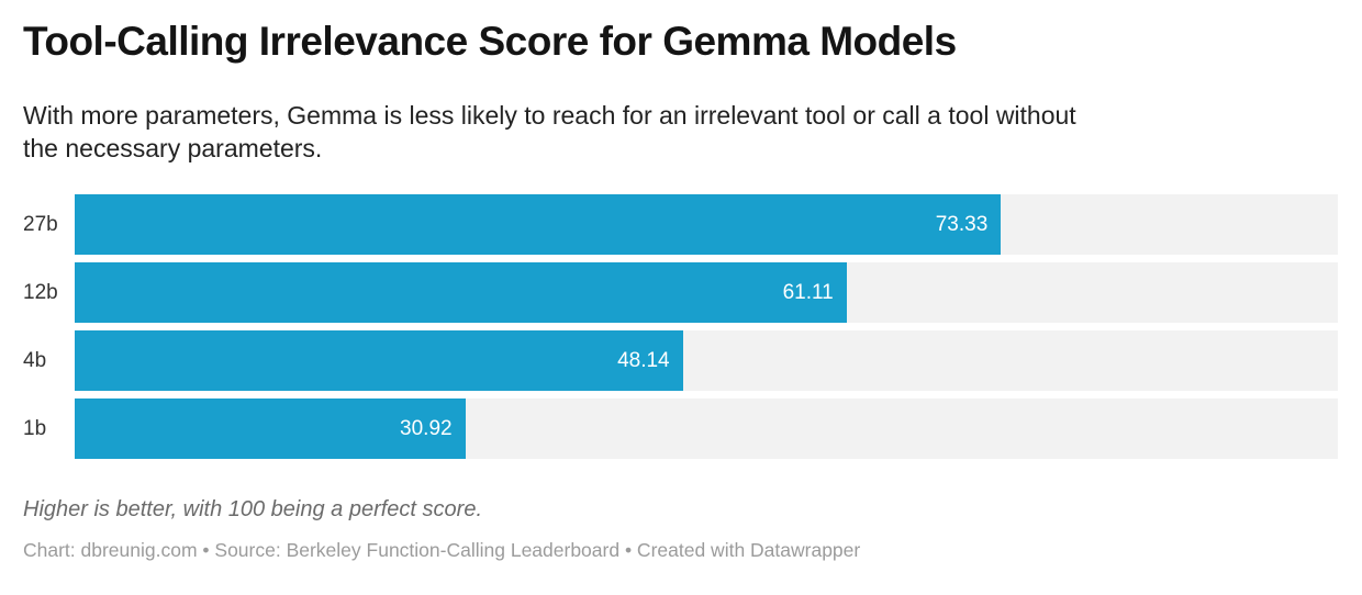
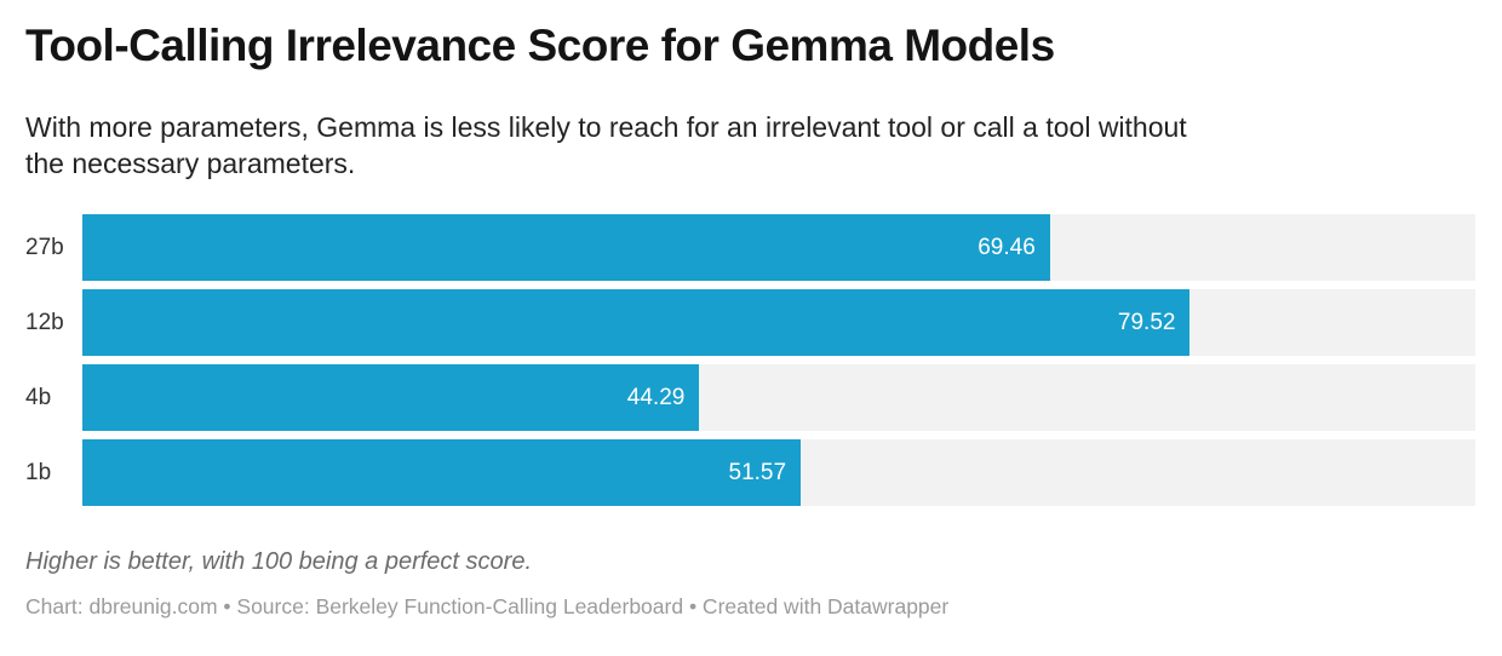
27b: 73.33 -> 69.46
12b: 61.11 -> 79.52
4b: 48.14 -> 44.29
1b: 30.92 -> 51.57
